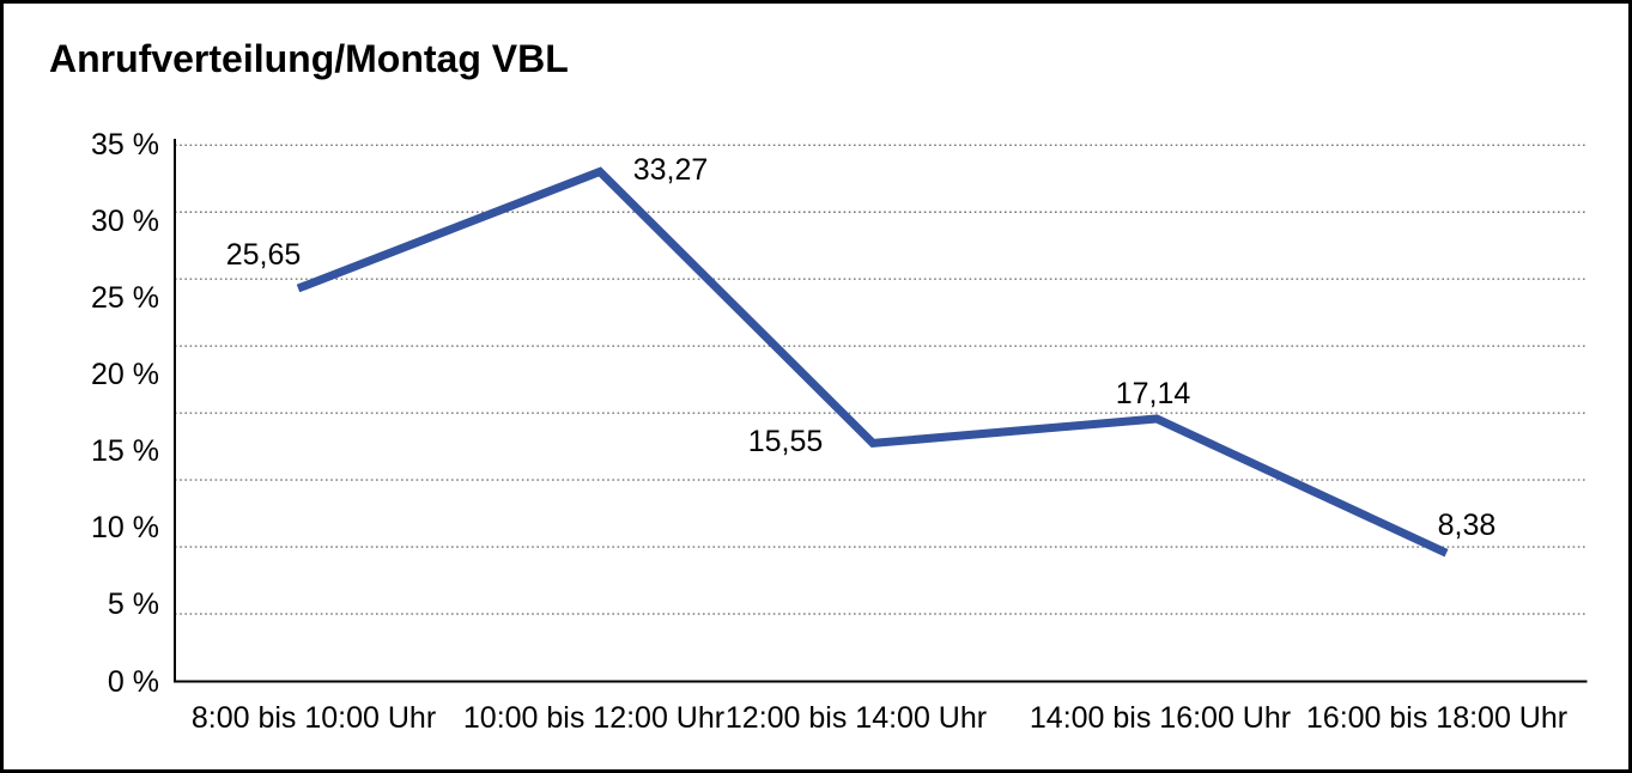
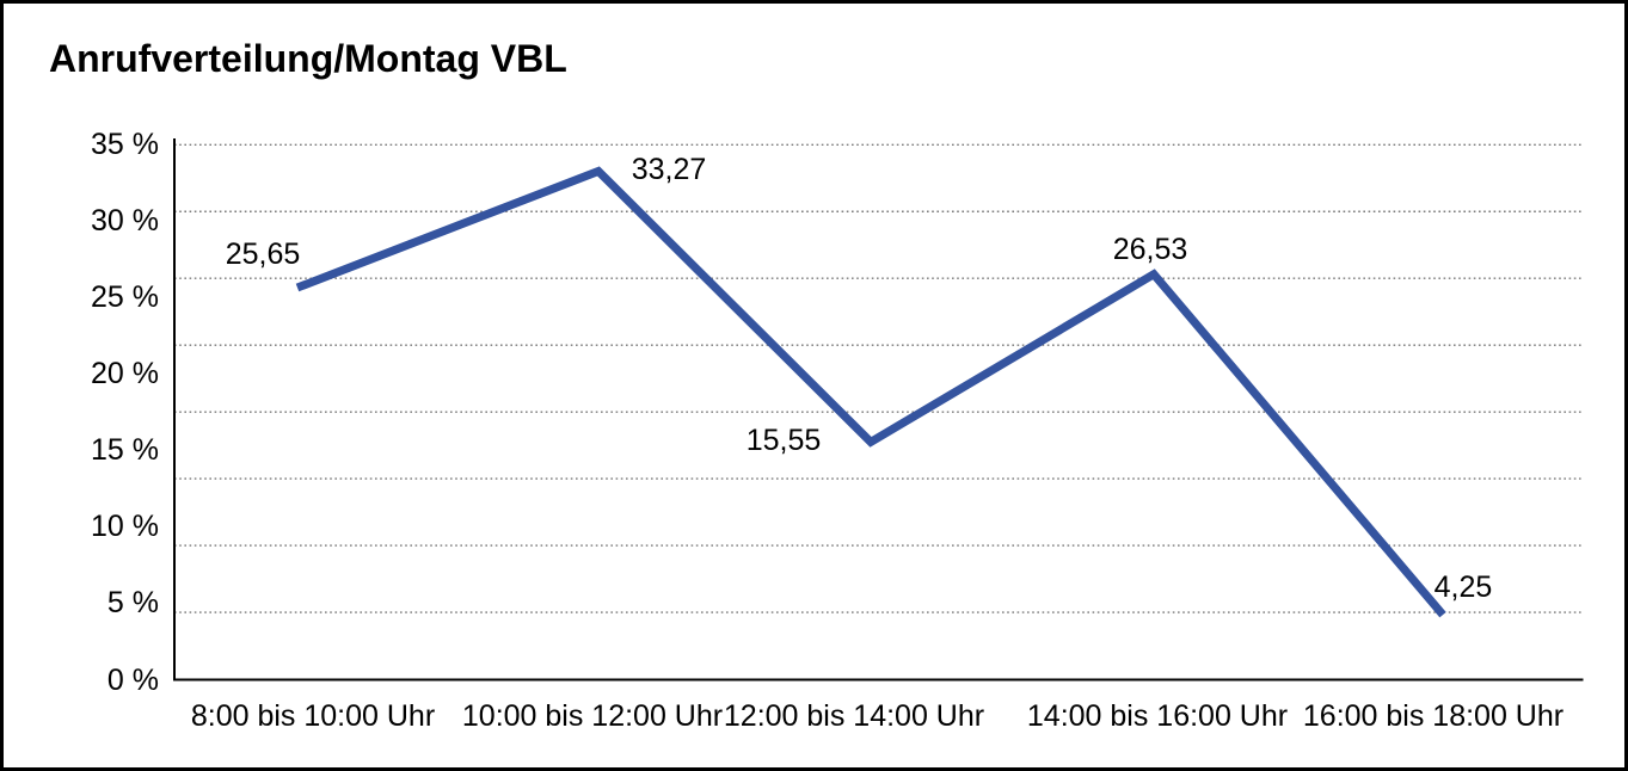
14:00 bis 16:00 Uhr: 17,14 -> 26,53
16:00 bis 18:00 Uhr: 8,38 -> 4,25
